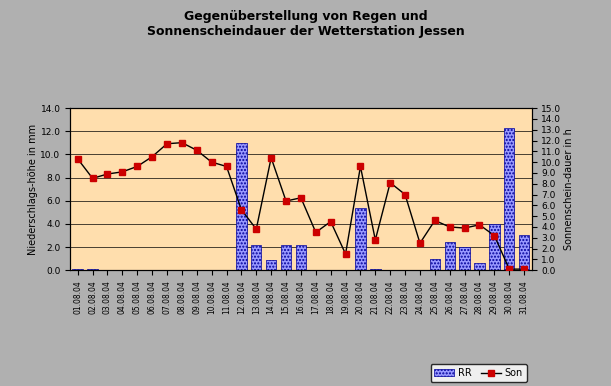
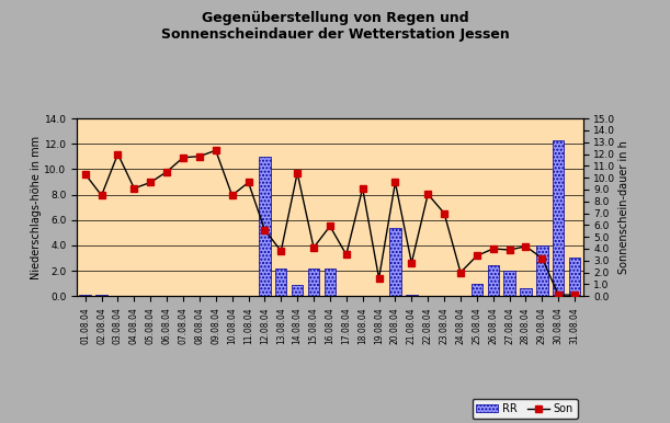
Son/03.08.04: 8.9 -> 12.0
Son/09.08.04: 11.1 -> 12.3
Son/10.08.04: 10.0 -> 8.5
Son/15.08.04: 6.4 -> 4.1
Son/16.08.04: 6.7 -> 5.9
Son/18.08.04: 4.5 -> 9.1
Son/22.08.04: 8.1 -> 8.6
Son/24.08.04: 2.5 -> 2.0
Son/25.08.04: 4.6 -> 3.4
